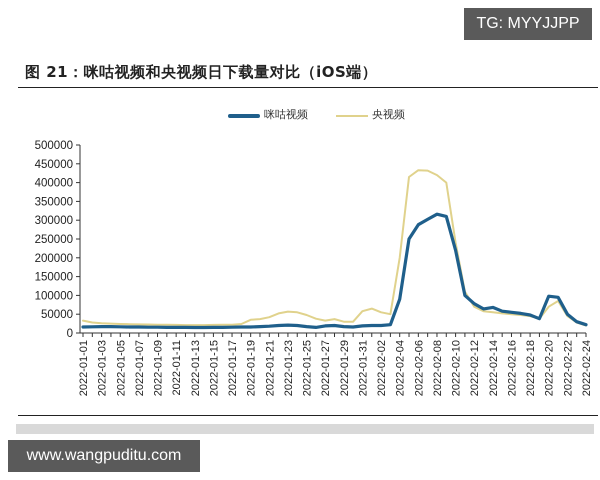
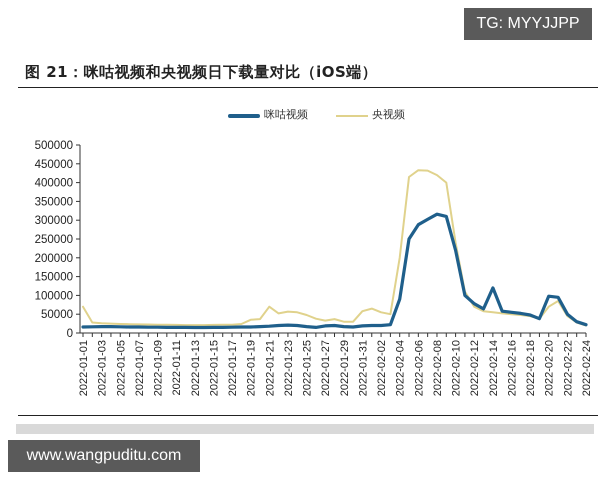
央视频/2022-01-01: 30000 -> 70000
央视频/2022-01-21: 40000 -> 70000
咪咕视频/2022-02-14: 70000 -> 120000
